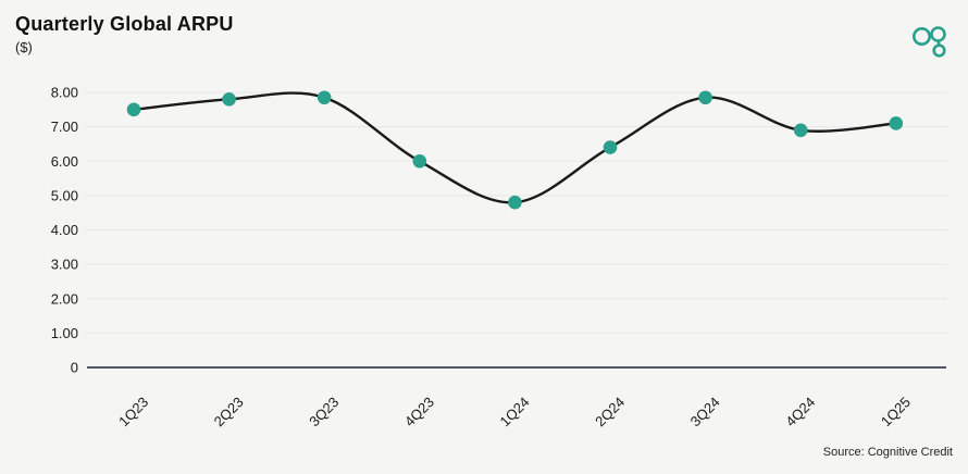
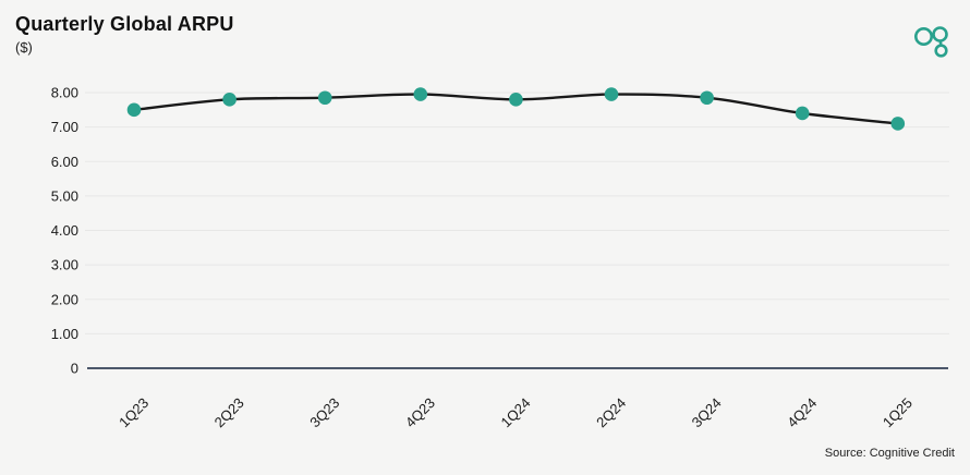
4Q23: 6.0 -> 8.0
1Q24: 4.8 -> 7.8
2Q24: 6.4 -> 8.0
4Q24: 6.9 -> 7.4
